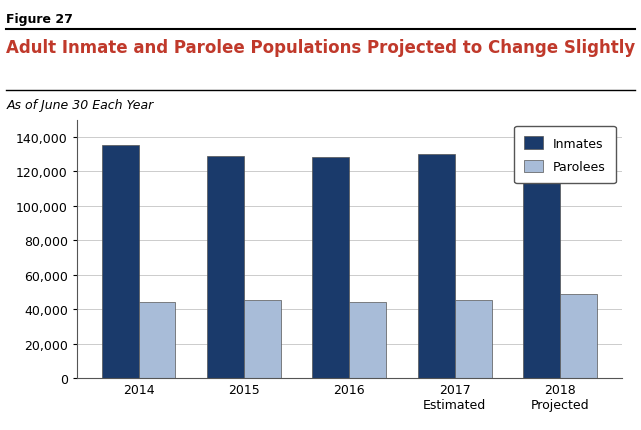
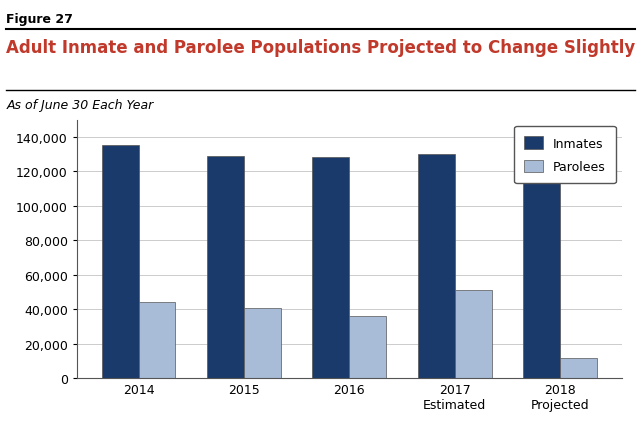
Parolees/2015: 46,000 -> 41,000
Parolees/2016: 44,000 -> 36,000
Parolees/2017 Estimated: 46,000 -> 51,000
Parolees/2018 Projected: 49,000 -> 12,000
